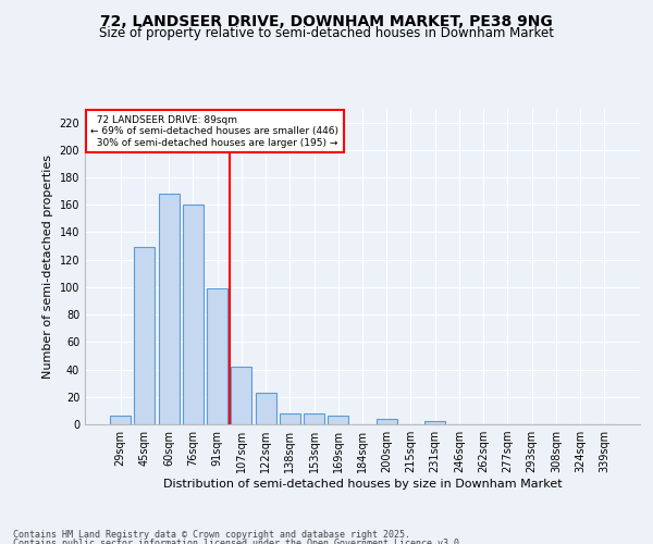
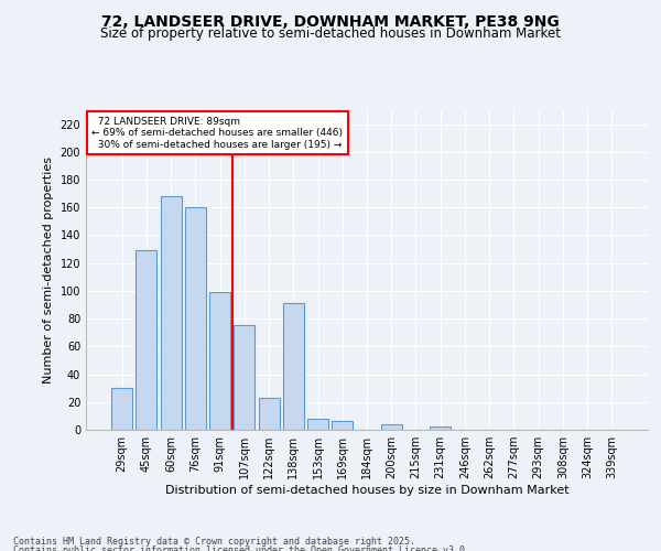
29sqm: 6 -> 30
107sqm: 42 -> 75
138sqm: 8 -> 91
